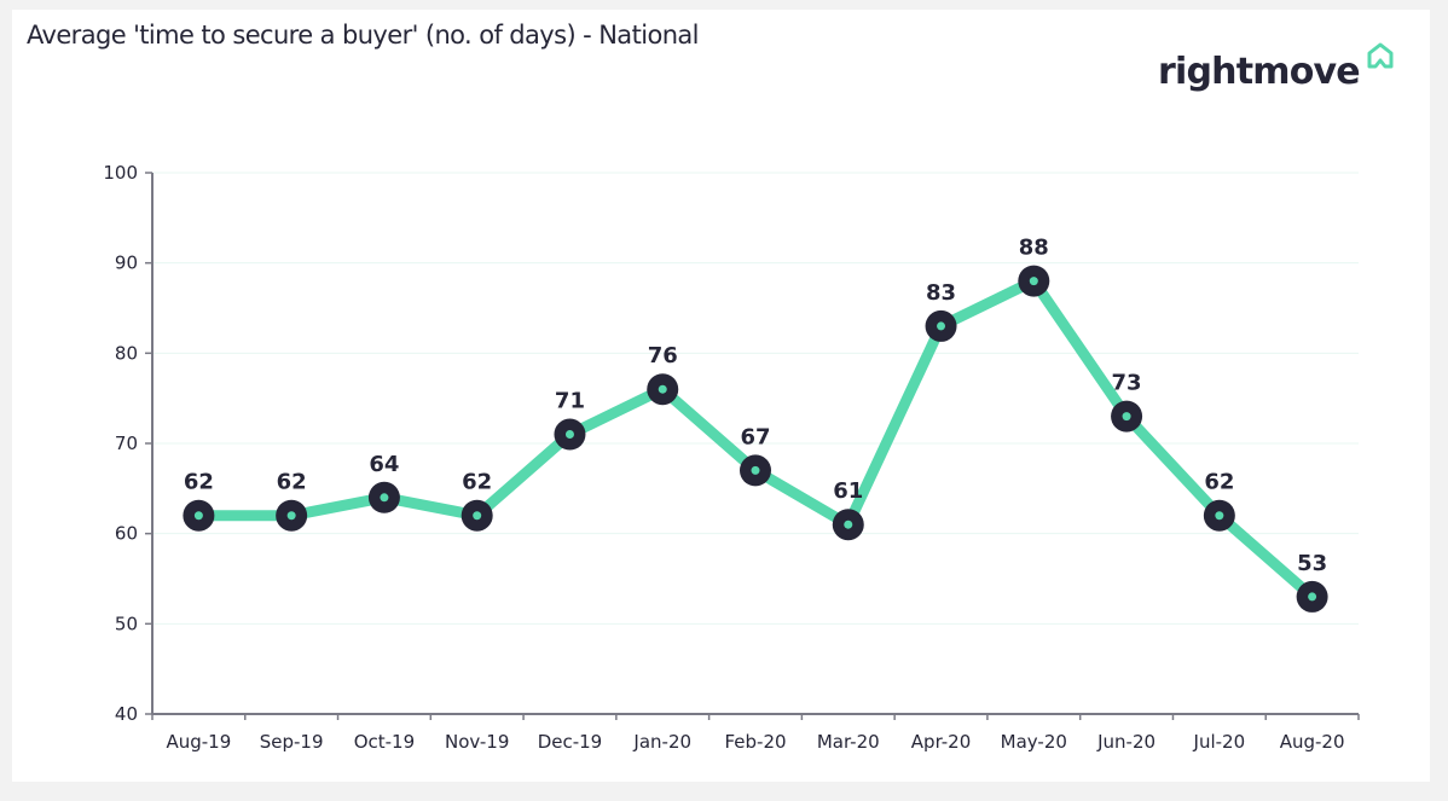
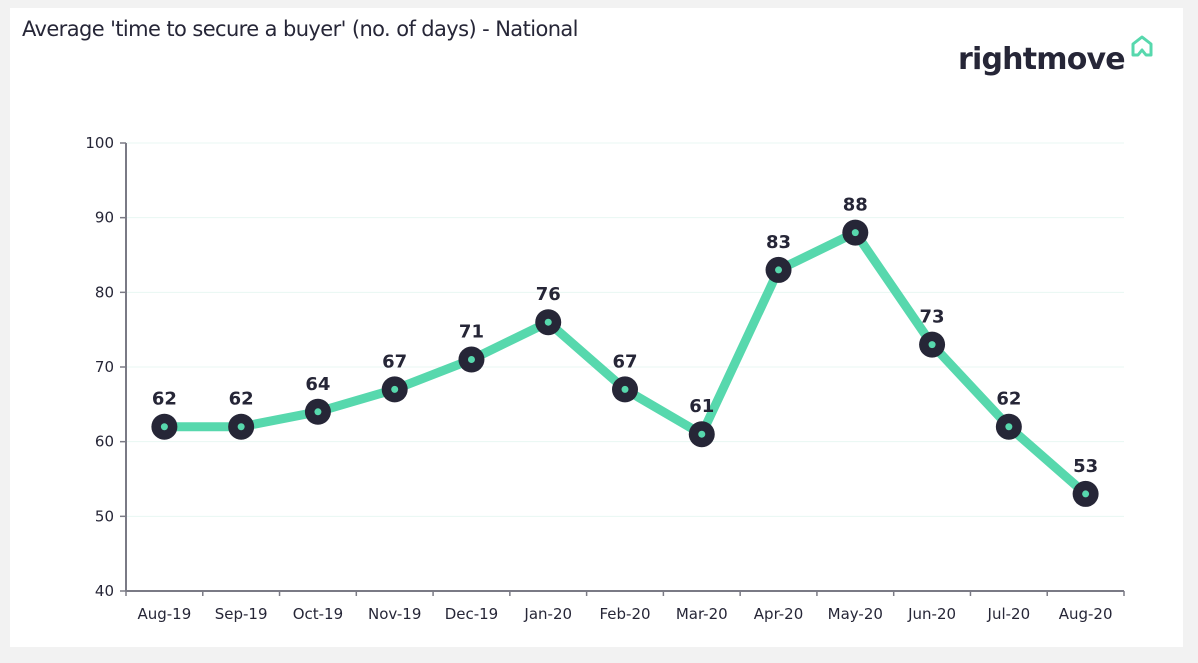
Nov-19: 62 -> 67
